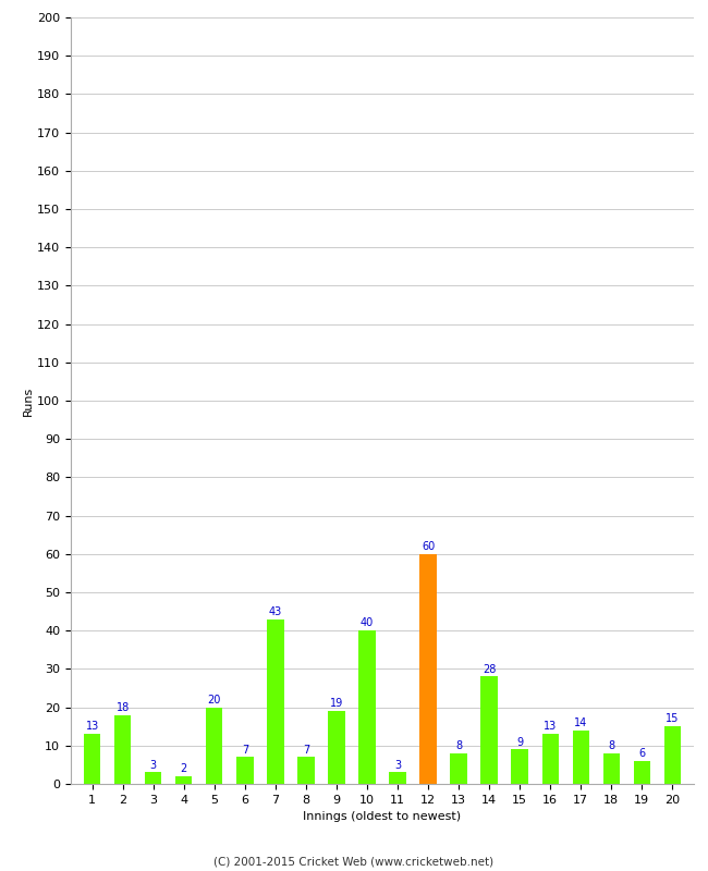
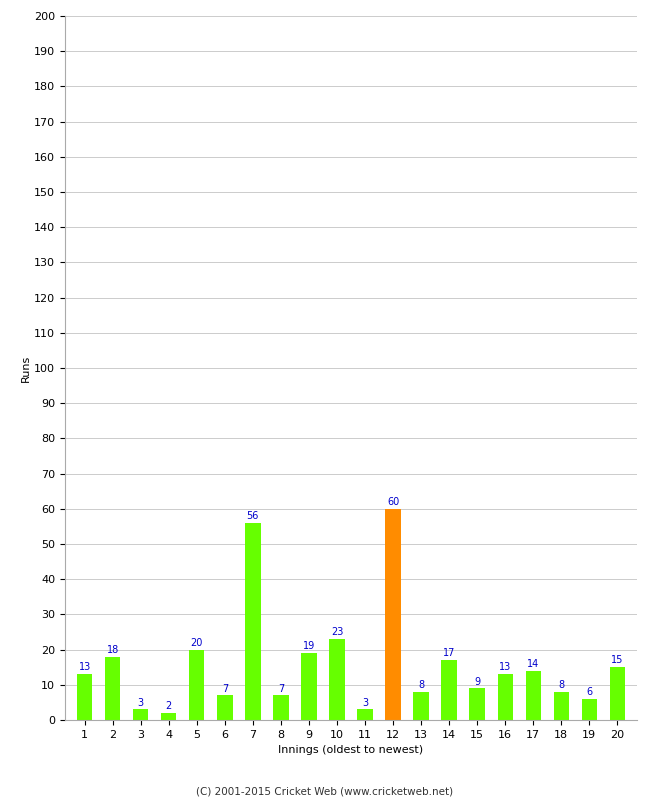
7: 43 -> 56
10: 40 -> 23
14: 28 -> 17
